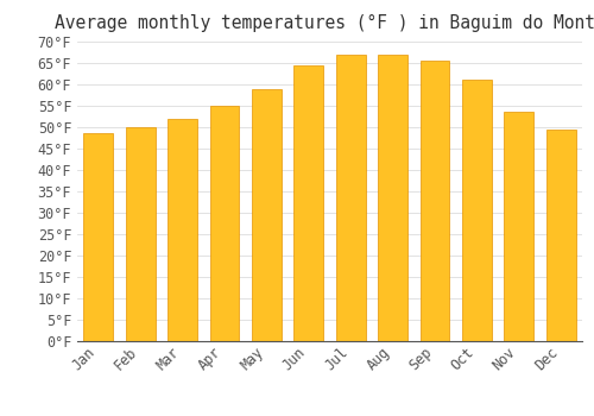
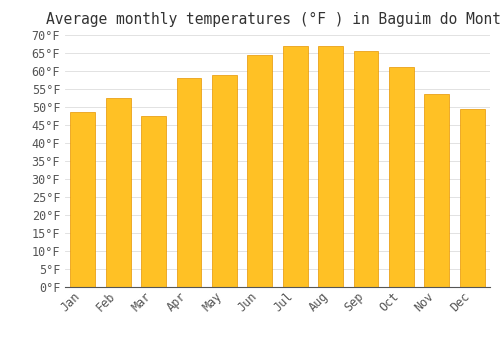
Feb: 50.0°F -> 52.5°F
Mar: 52.0°F -> 47.5°F
Apr: 55.0°F -> 58.0°F
